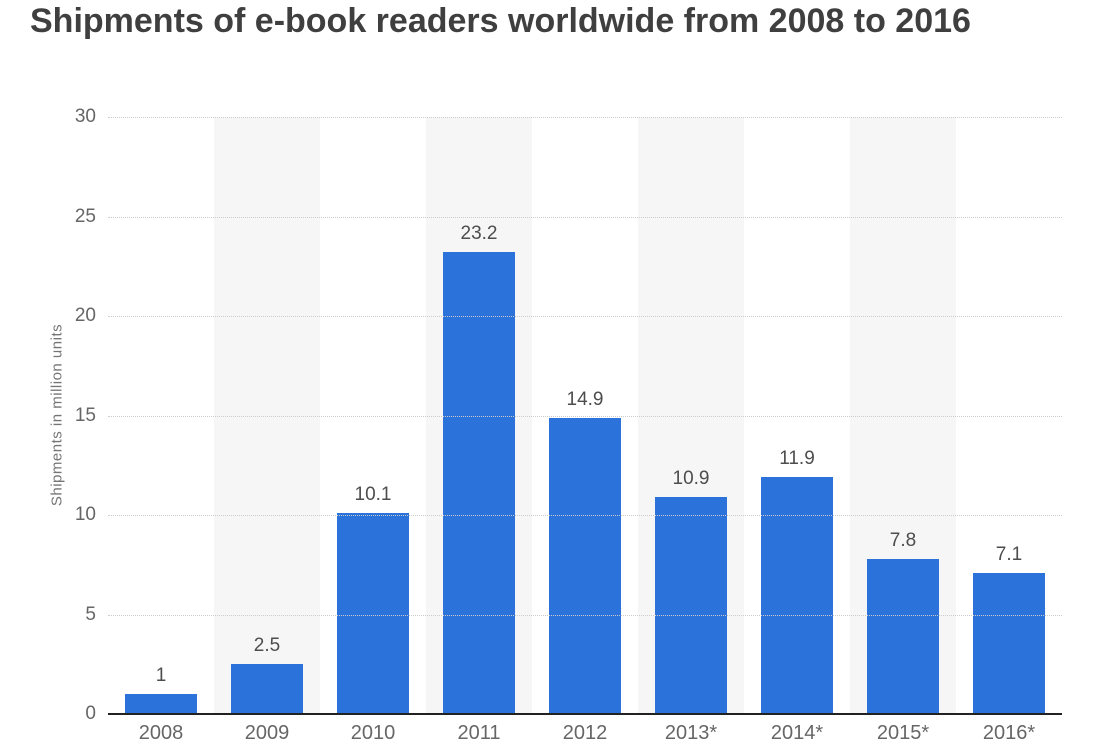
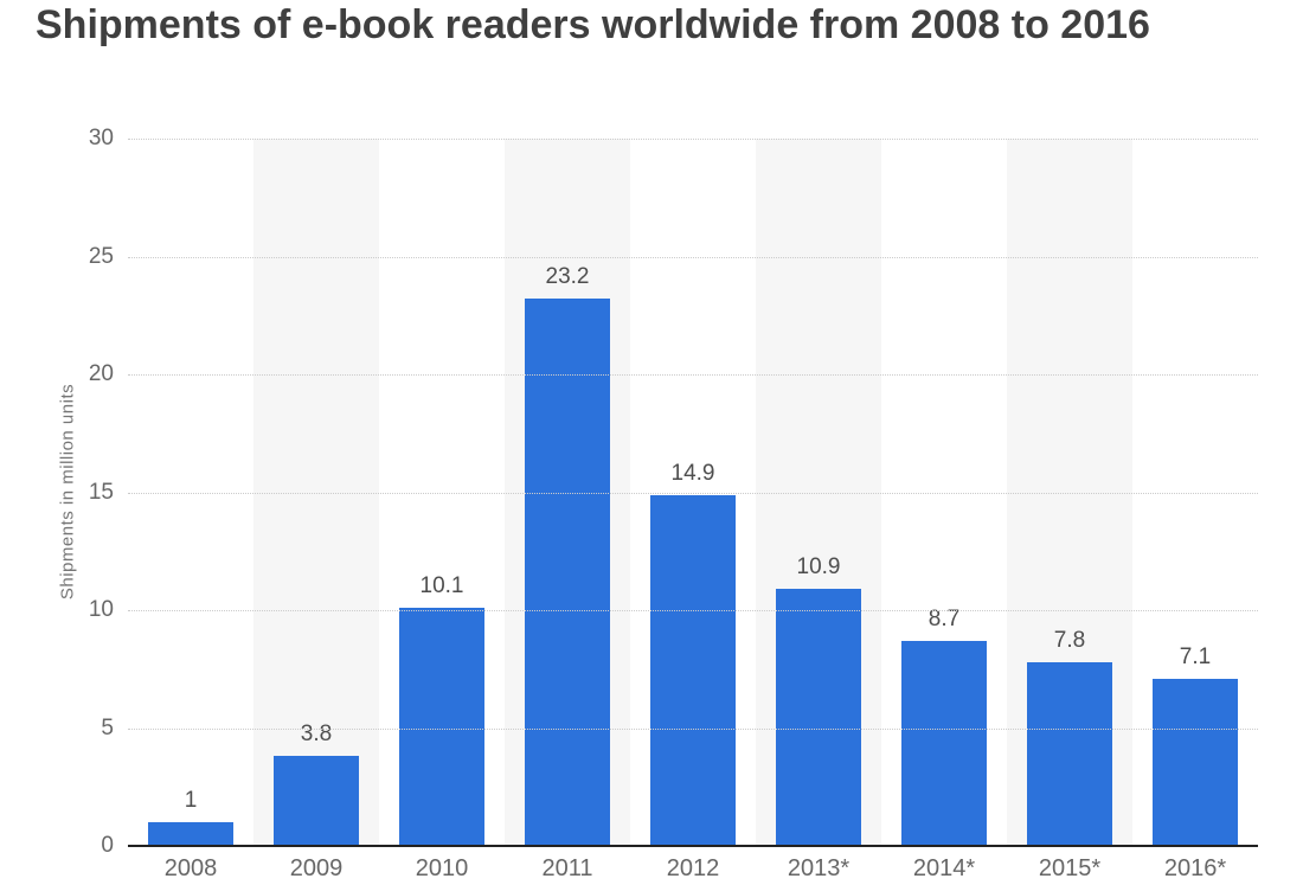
2009: 2.5 -> 3.8
2014*: 11.9 -> 8.7
